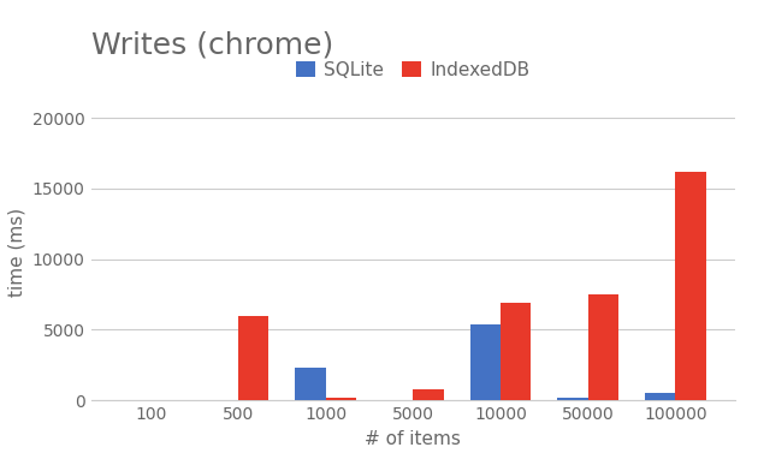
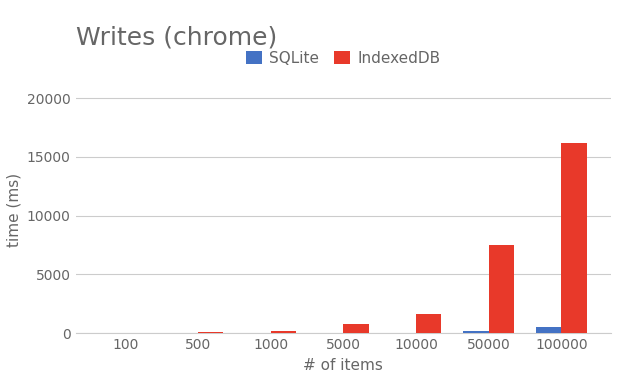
IndexedDB/500: 6000 -> 100
SQLite/1000: 2300 -> 0
SQLite/10000: 5400 -> 100
IndexedDB/10000: 6900 -> 1600
